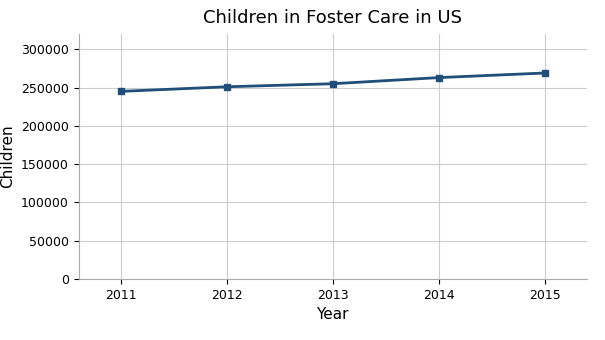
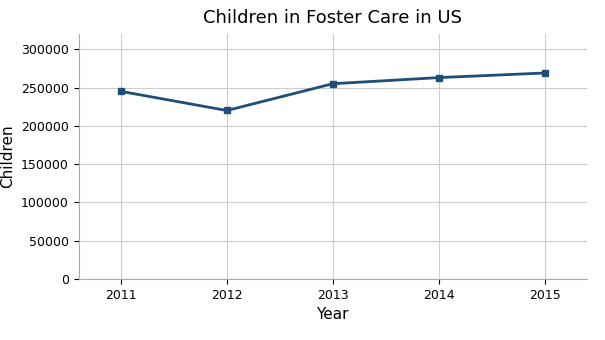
2012: 251000 -> 220000
